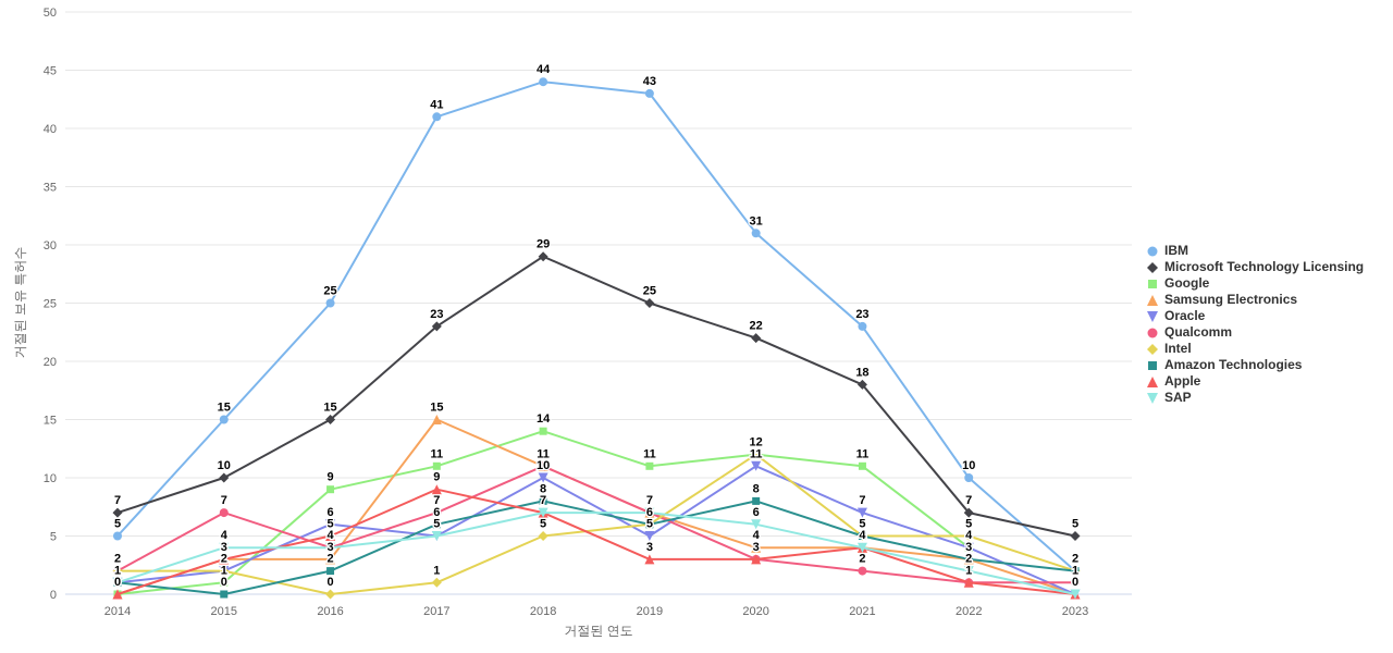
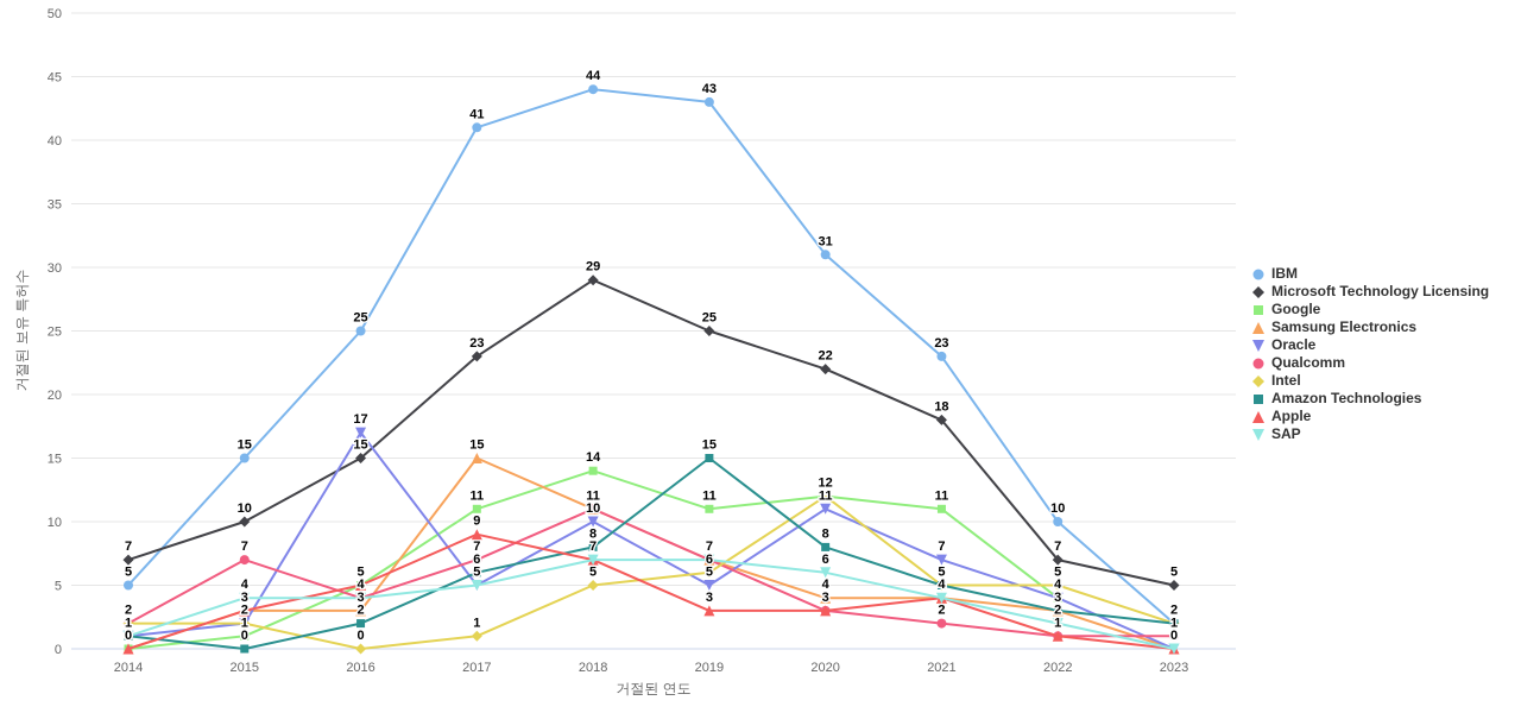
Google/2016: 9 -> 5
Oracle/2016: 6 -> 17
Amazon Technologies/2019: 6 -> 15
